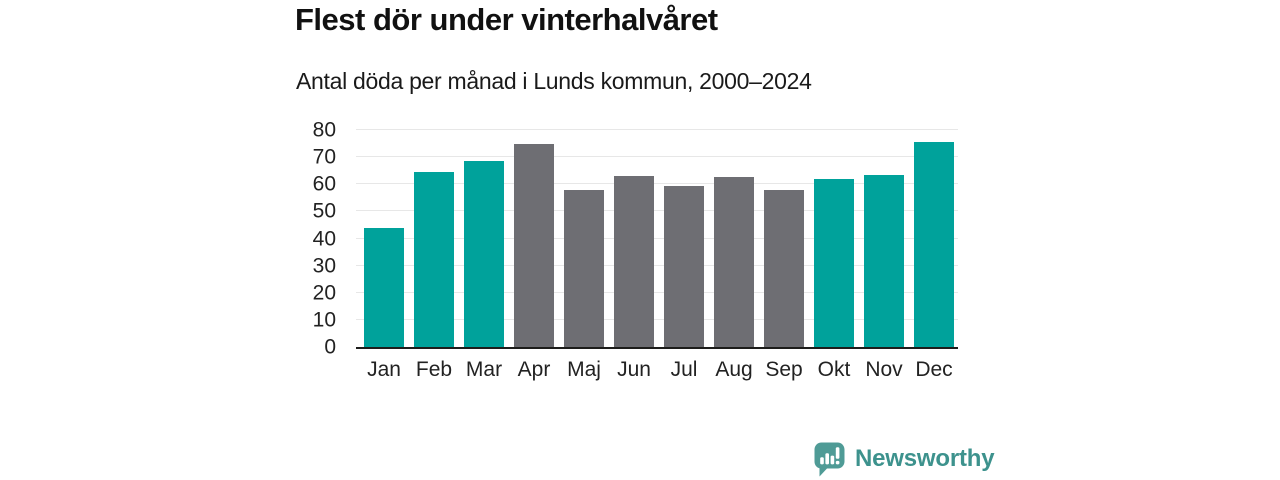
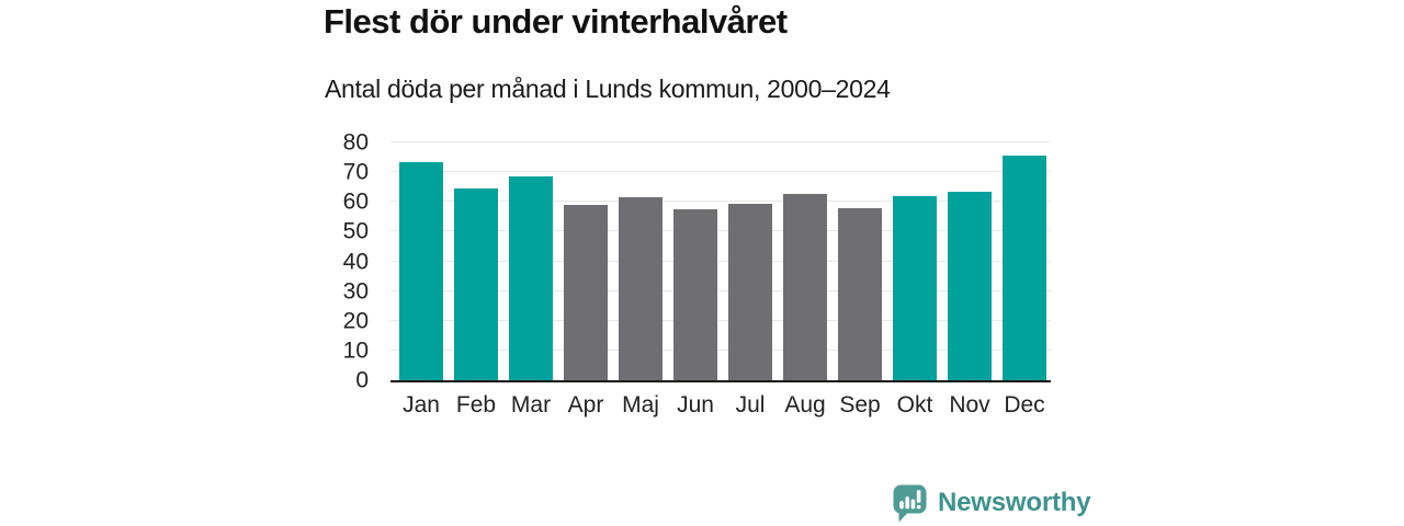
Jan: 44 -> 74
Apr: 75 -> 59
Maj: 58 -> 62
Jun: 63 -> 58
